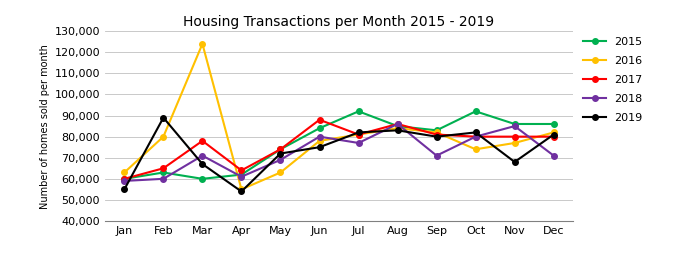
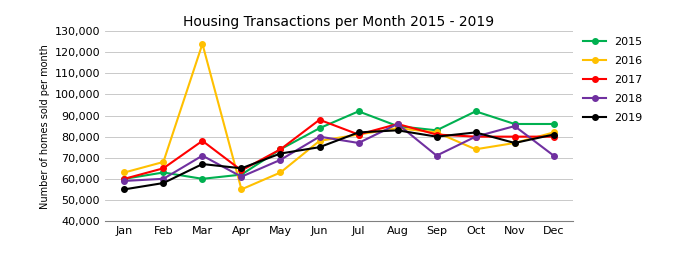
2016/Feb: 80,000 -> 68,000
2019/Feb: 89,000 -> 58,000
2019/Apr: 54,000 -> 65,000
2019/Nov: 68,000 -> 77,000
